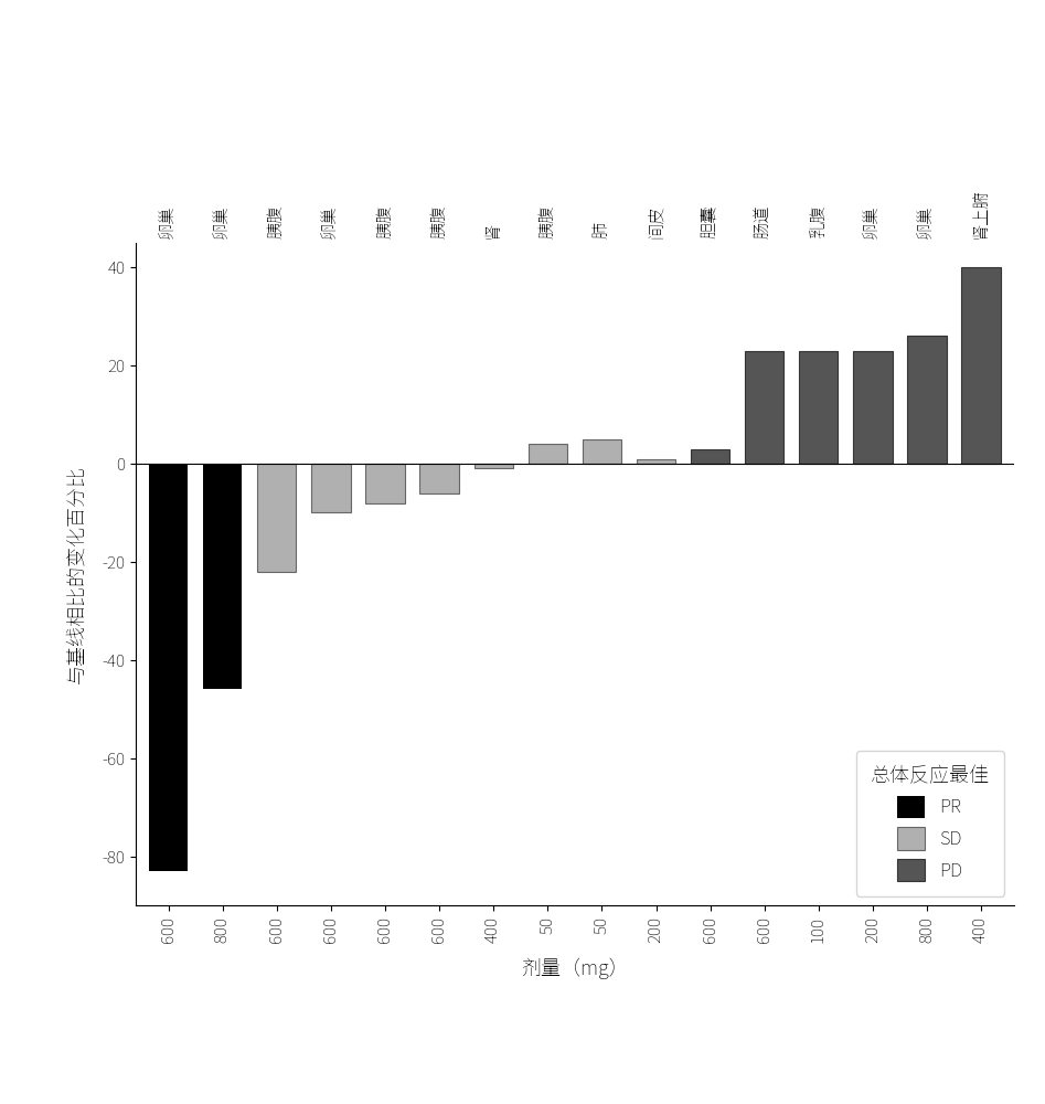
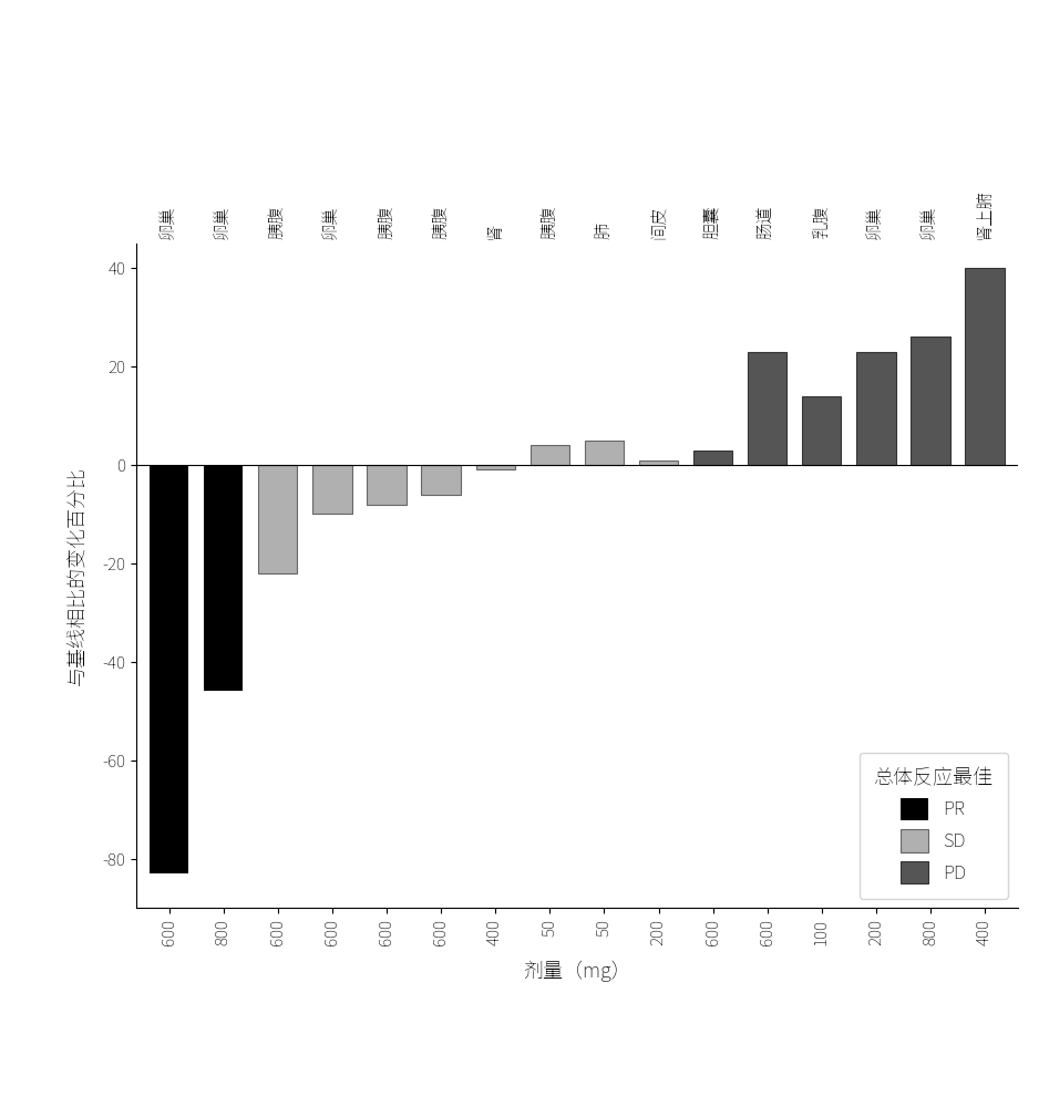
100: 23 -> 14
